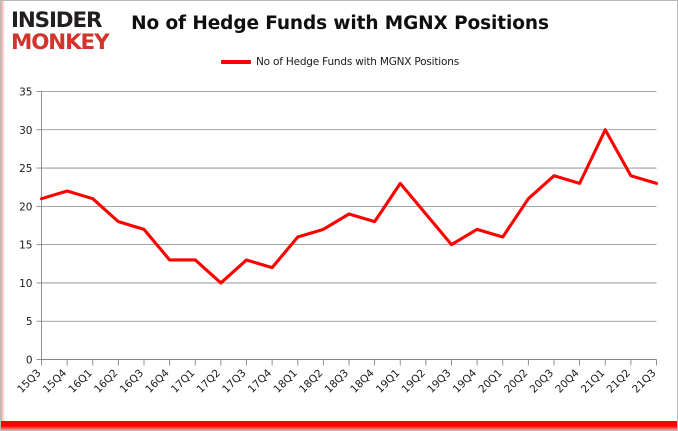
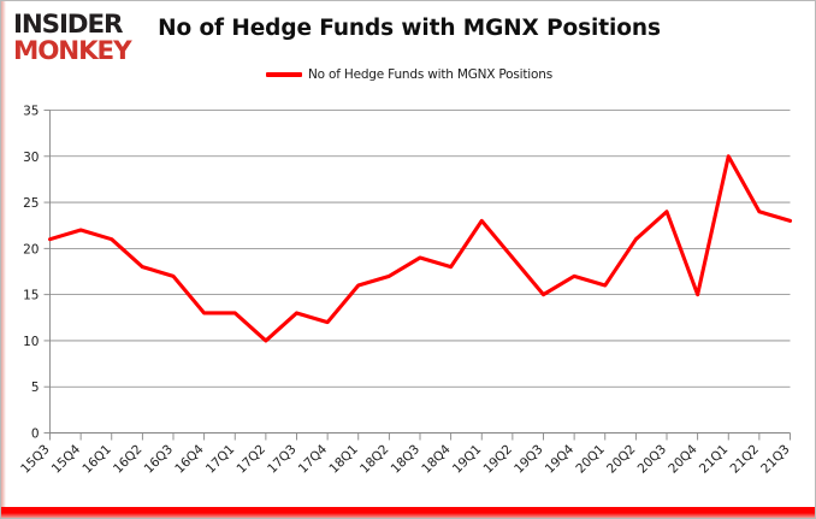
20Q4: 23 -> 15
